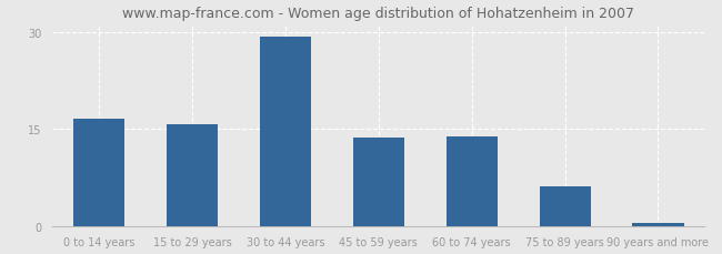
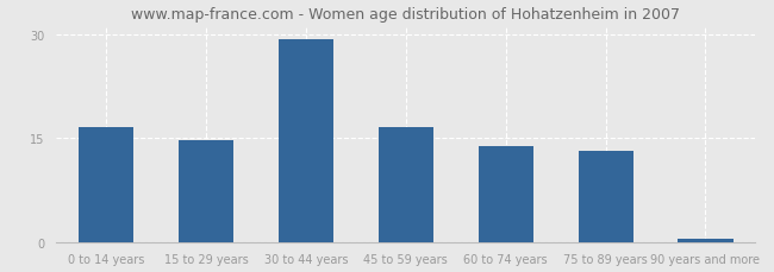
15 to 29 years: 15.8 -> 14.7
45 to 59 years: 13.6 -> 16.5
75 to 89 years: 6.2 -> 13.1
